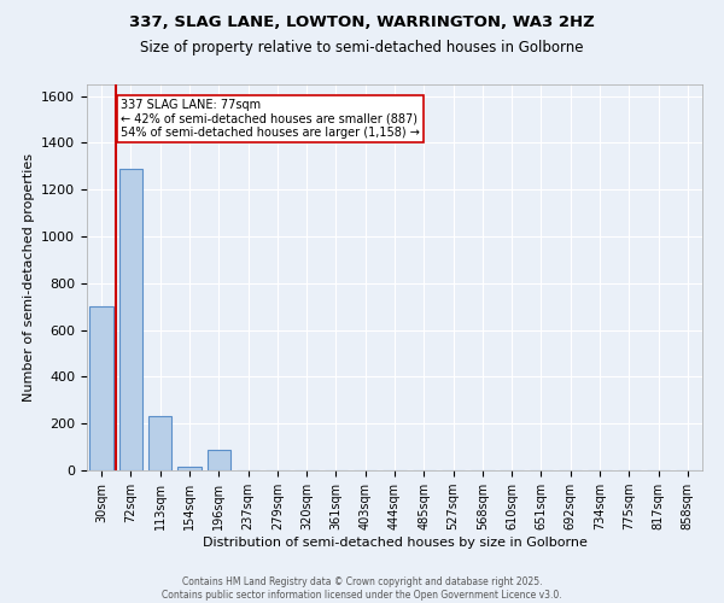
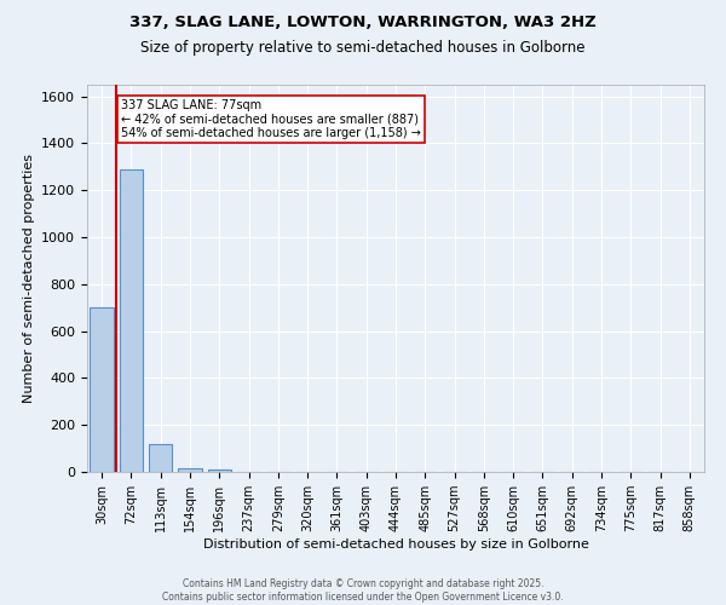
113sqm: 230 -> 120
196sqm: 90 -> 10
